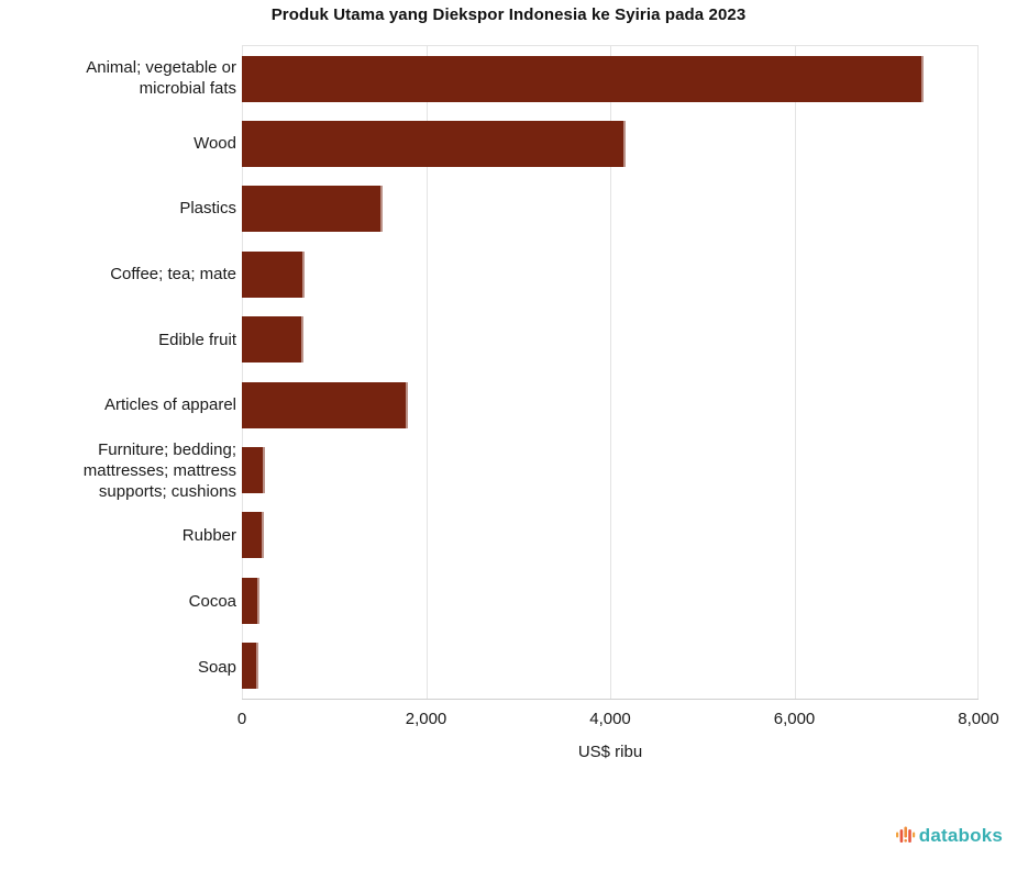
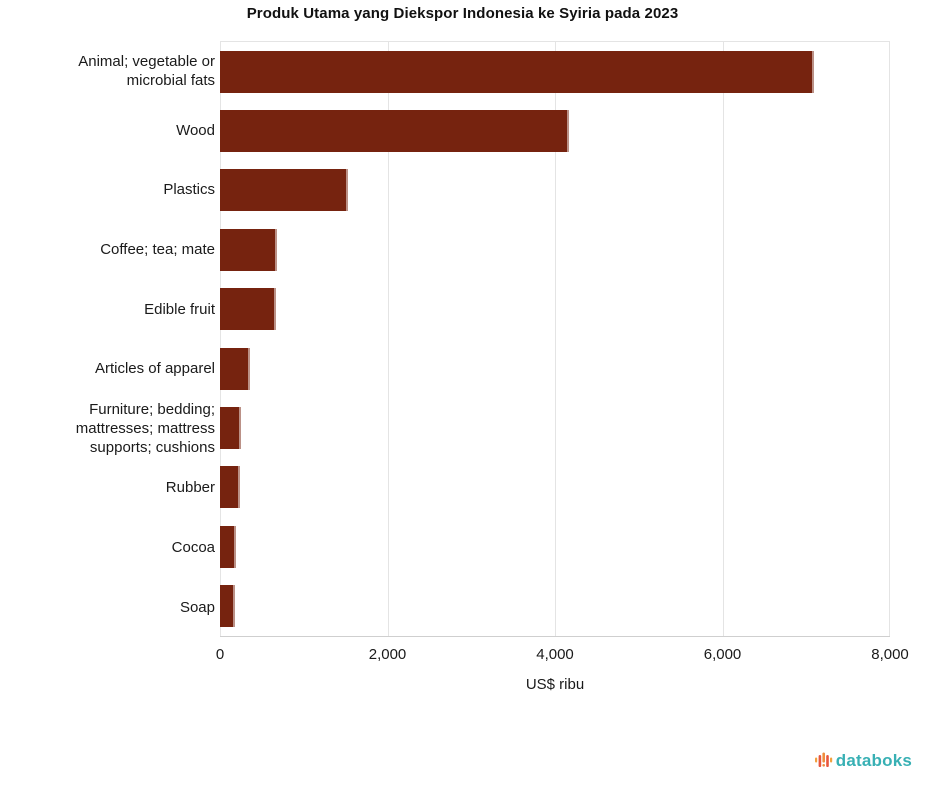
Animal; vegetable or microbial fats: 7400 -> 7100
Articles of apparel: 1800 -> 400
